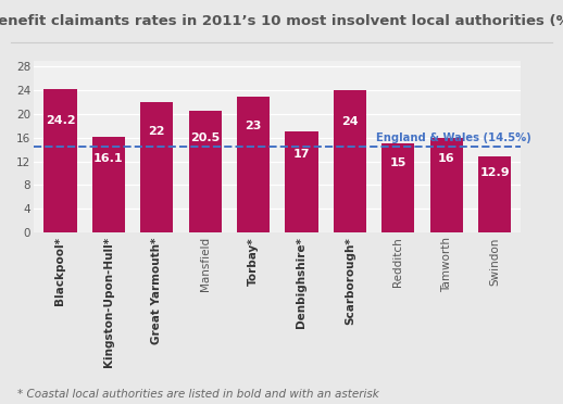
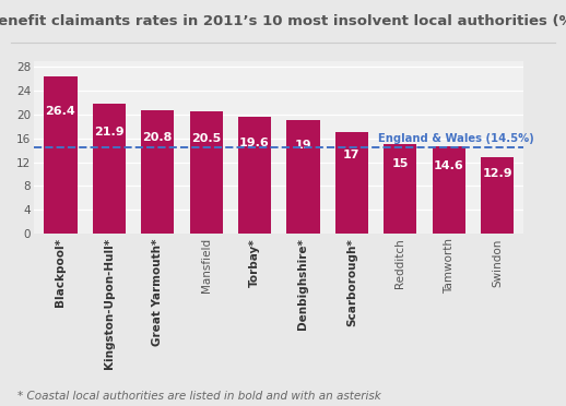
Blackpool*: 24.2 -> 26.4
Kingston-Upon-Hull*: 16.1 -> 21.9
Great Yarmouth*: 22 -> 20.8
Torbay*: 23 -> 19.6
Denbighshire*: 17 -> 19
Scarborough*: 24 -> 17
Tamworth: 16 -> 14.6
